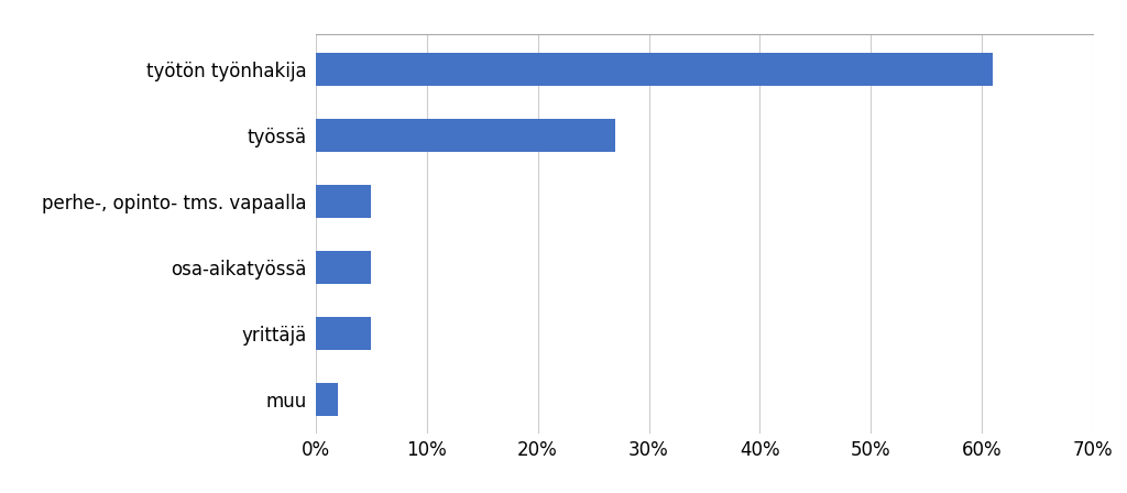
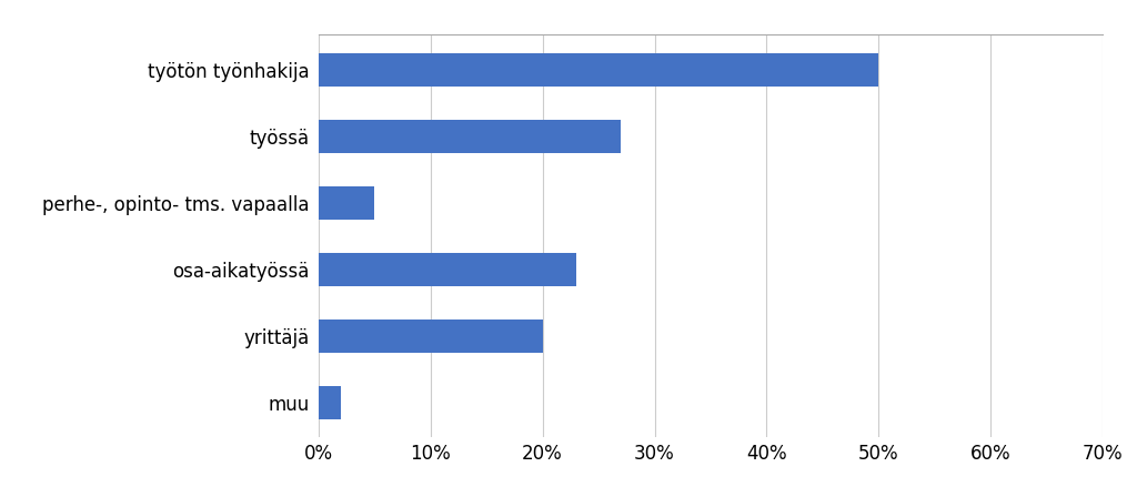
työtön työnhakija: 61% -> 50%
osa-aikatyössä: 5% -> 23%
yrittäjä: 5% -> 20%
